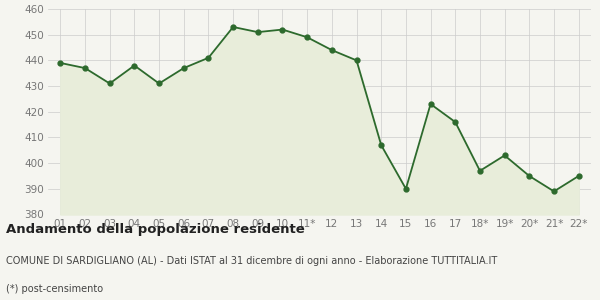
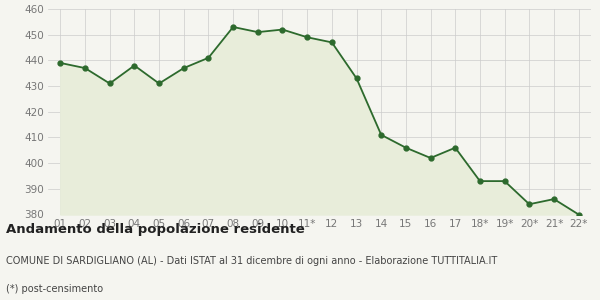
12: 444 -> 447
13: 440 -> 433
14: 407 -> 411
15: 390 -> 406
16: 423 -> 402
17: 416 -> 406
18*: 397 -> 393
19*: 403 -> 393
20*: 395 -> 384
21*: 389 -> 386
22*: 395 -> 380
